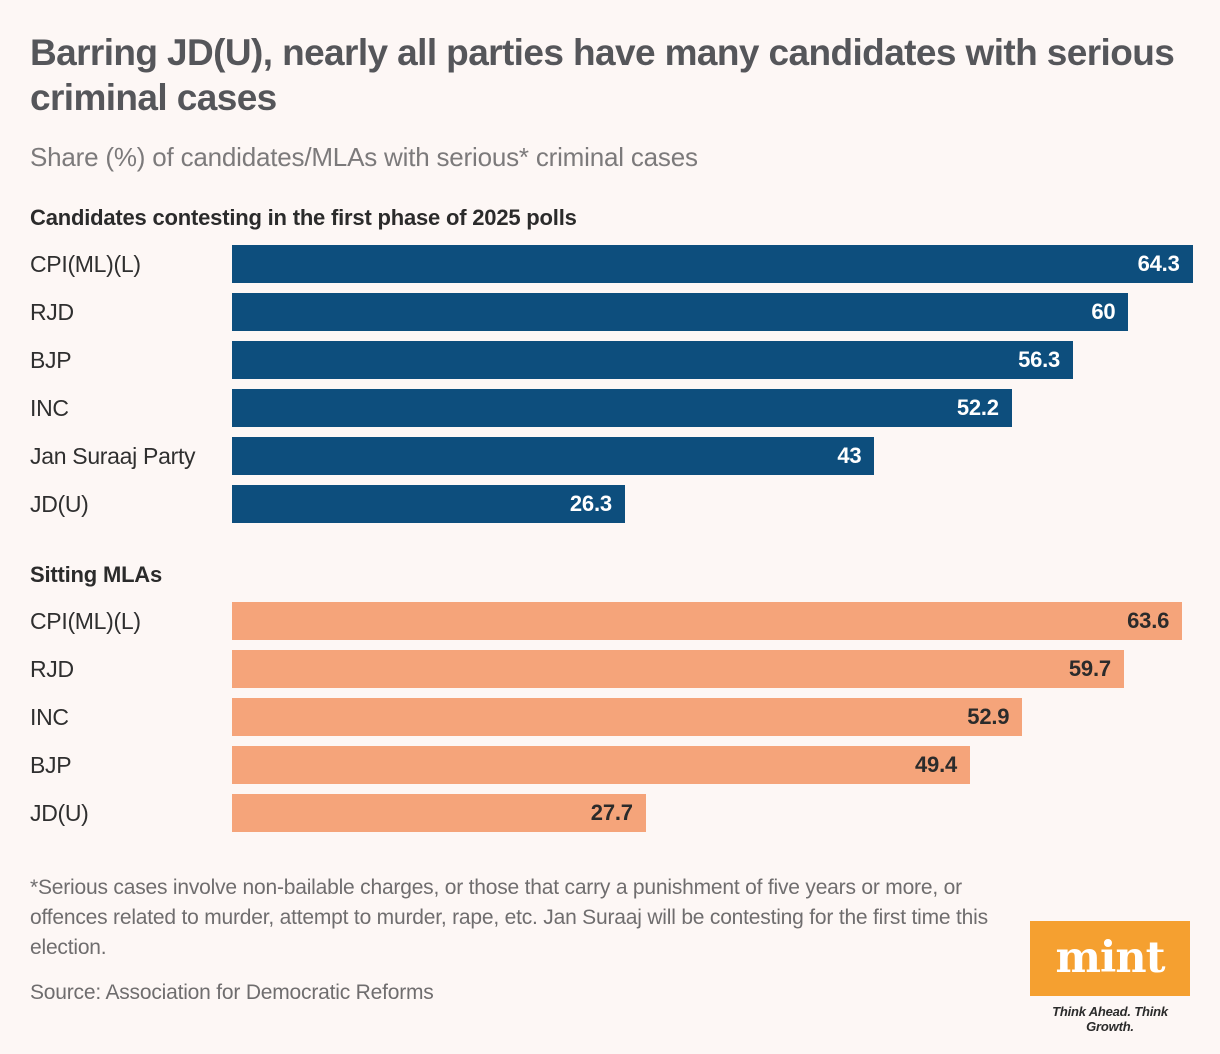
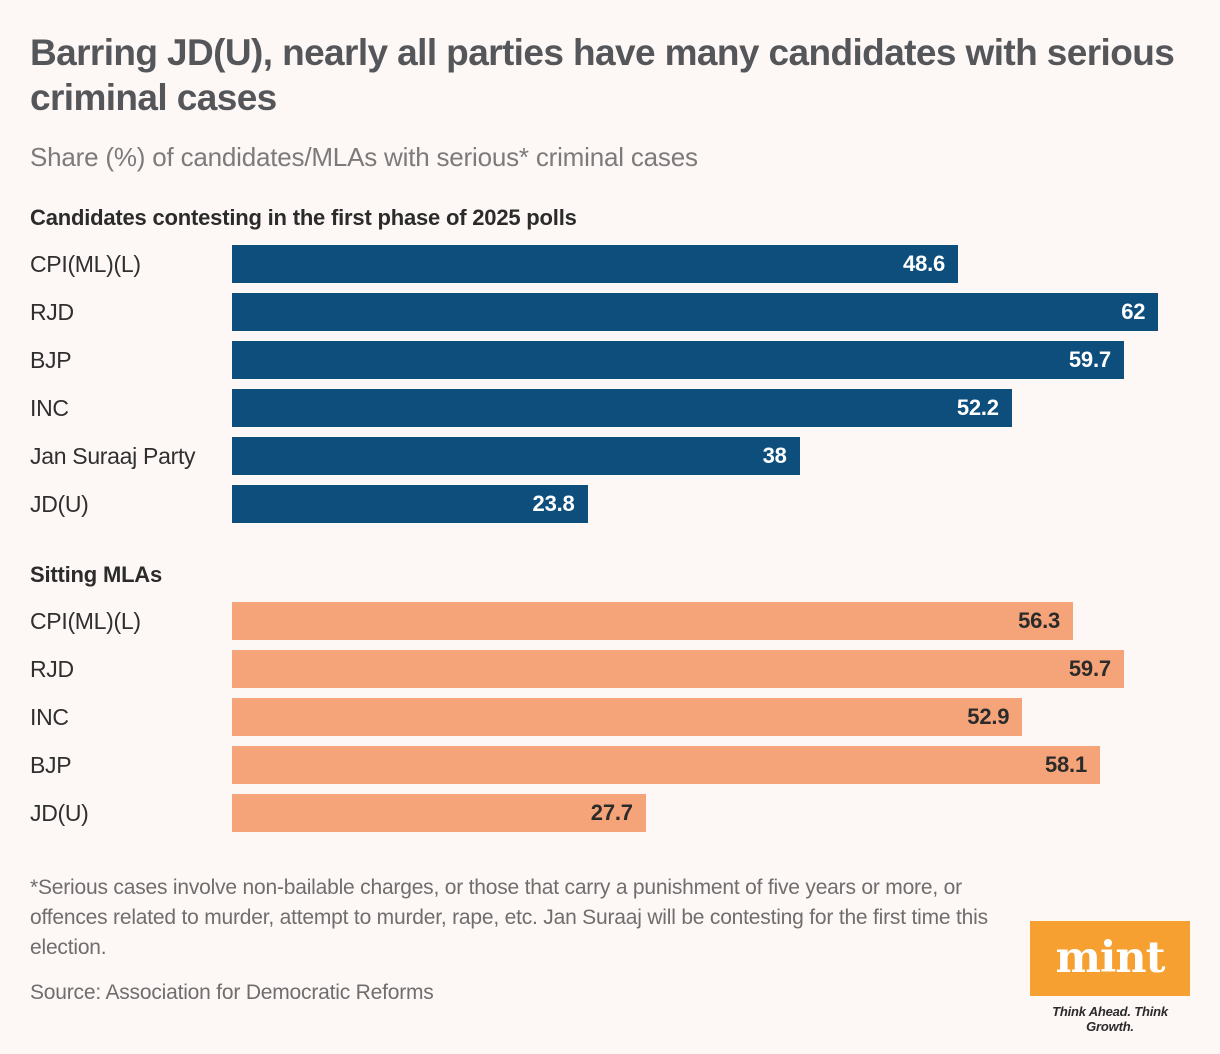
Candidates contesting in the first phase of 2025 polls/CPI(ML)(L): 64.3 -> 48.6
Candidates contesting in the first phase of 2025 polls/RJD: 60 -> 62
Candidates contesting in the first phase of 2025 polls/BJP: 56.3 -> 59.7
Candidates contesting in the first phase of 2025 polls/Jan Suraaj Party: 43 -> 38
Candidates contesting in the first phase of 2025 polls/JD(U): 26.3 -> 23.8
Sitting MLAs/CPI(ML)(L): 63.6 -> 56.3
Sitting MLAs/BJP: 49.4 -> 58.1
